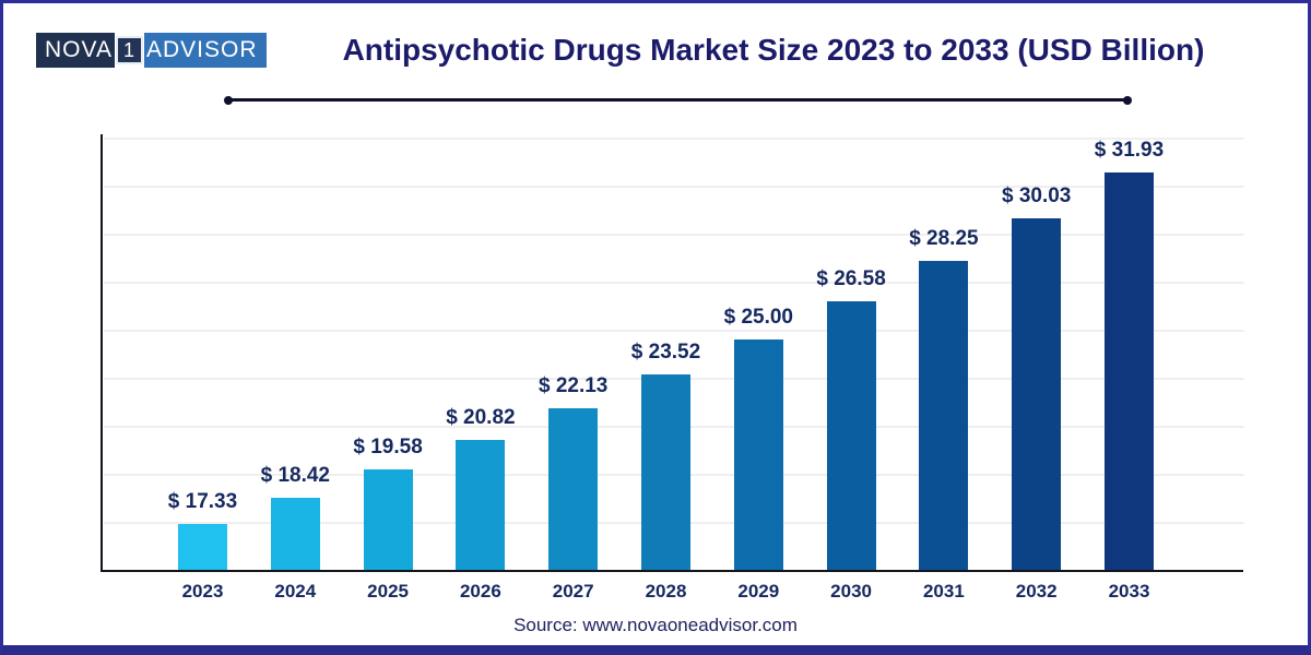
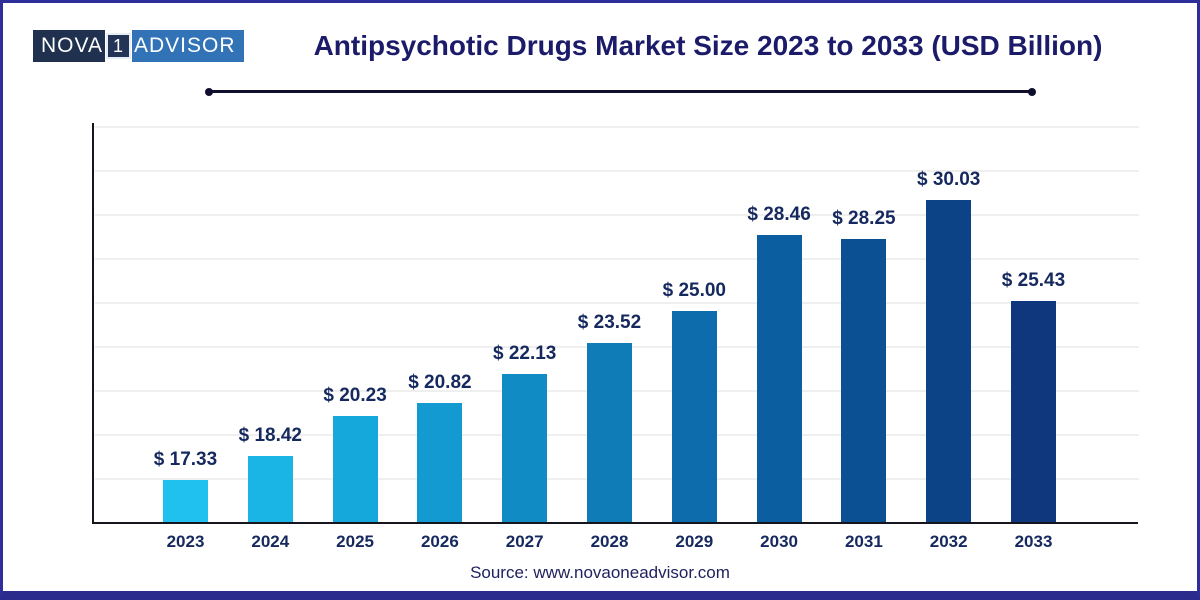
2025: 19.58 -> 20.23
2030: 26.58 -> 28.46
2033: 31.93 -> 25.43
